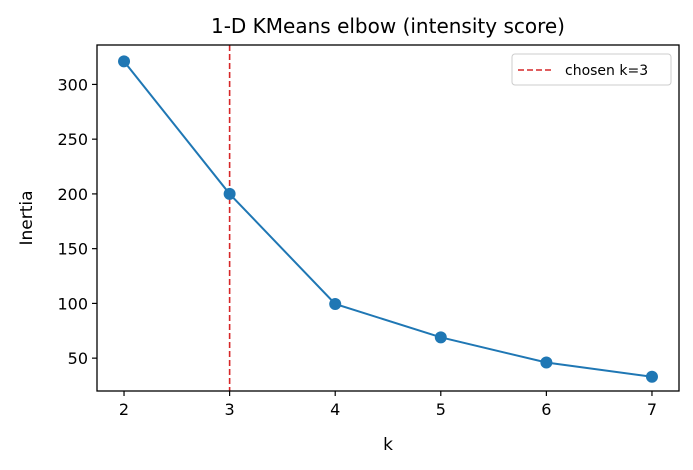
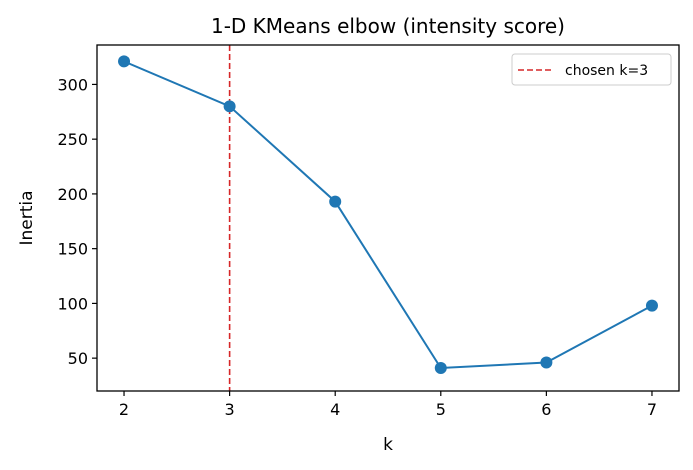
3: 200 -> 280
4: 100 -> 193
5: 69 -> 41
7: 33 -> 98
